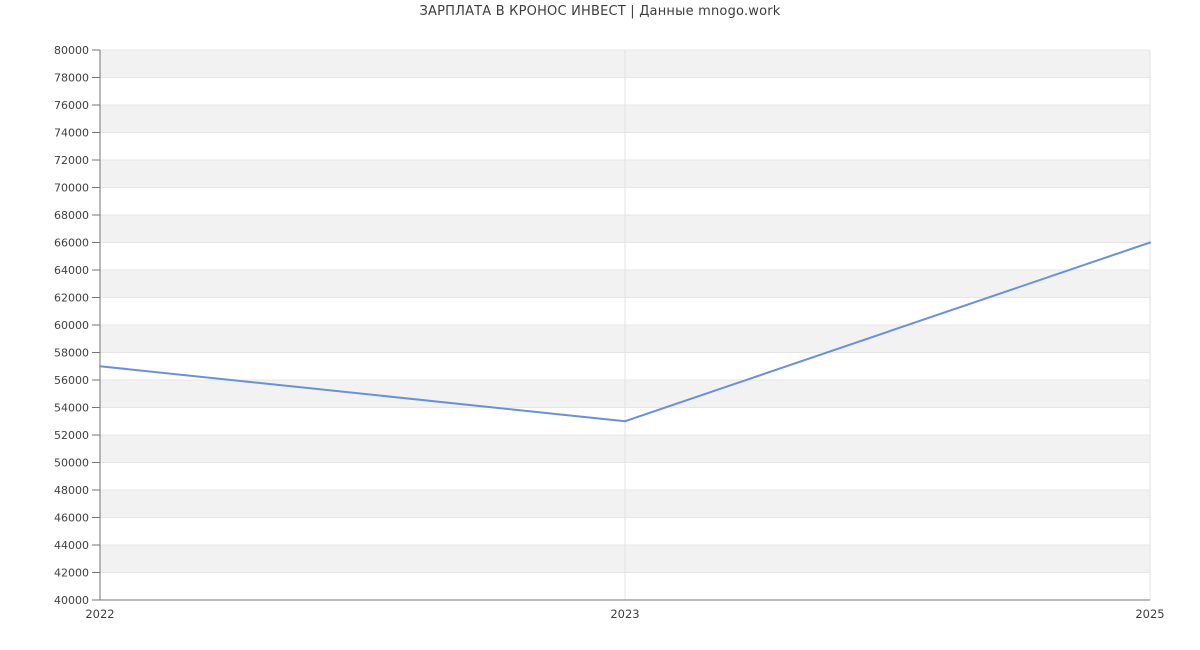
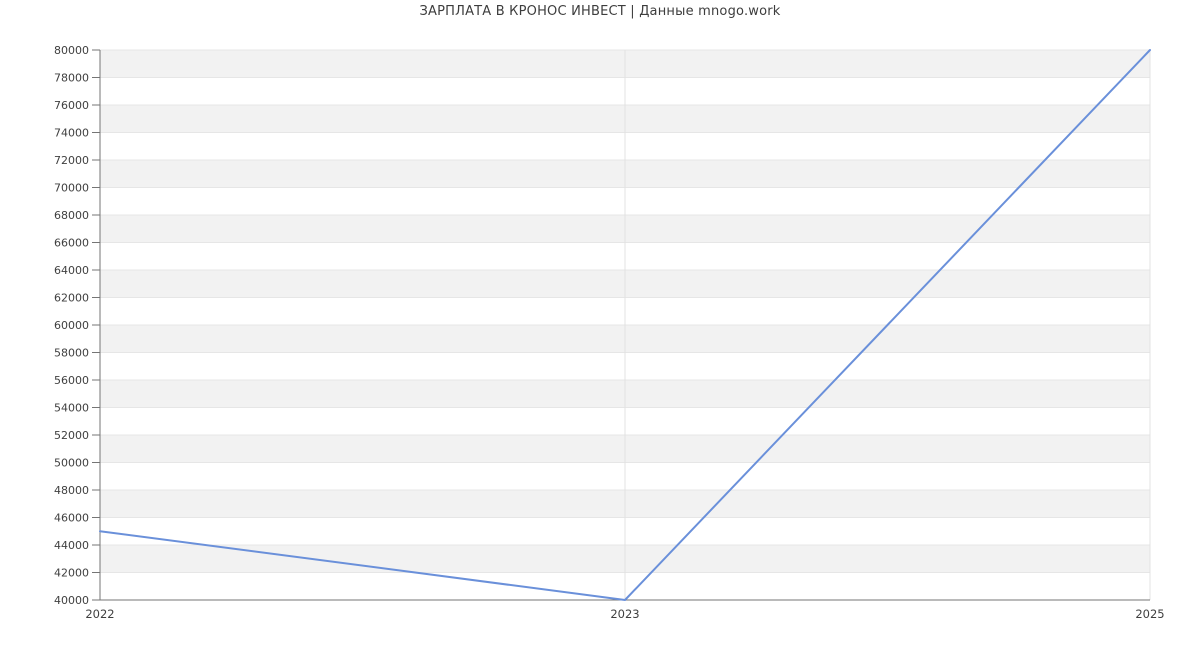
2022: 57000 -> 45000
2023: 53000 -> 40000
2025: 66000 -> 80000
